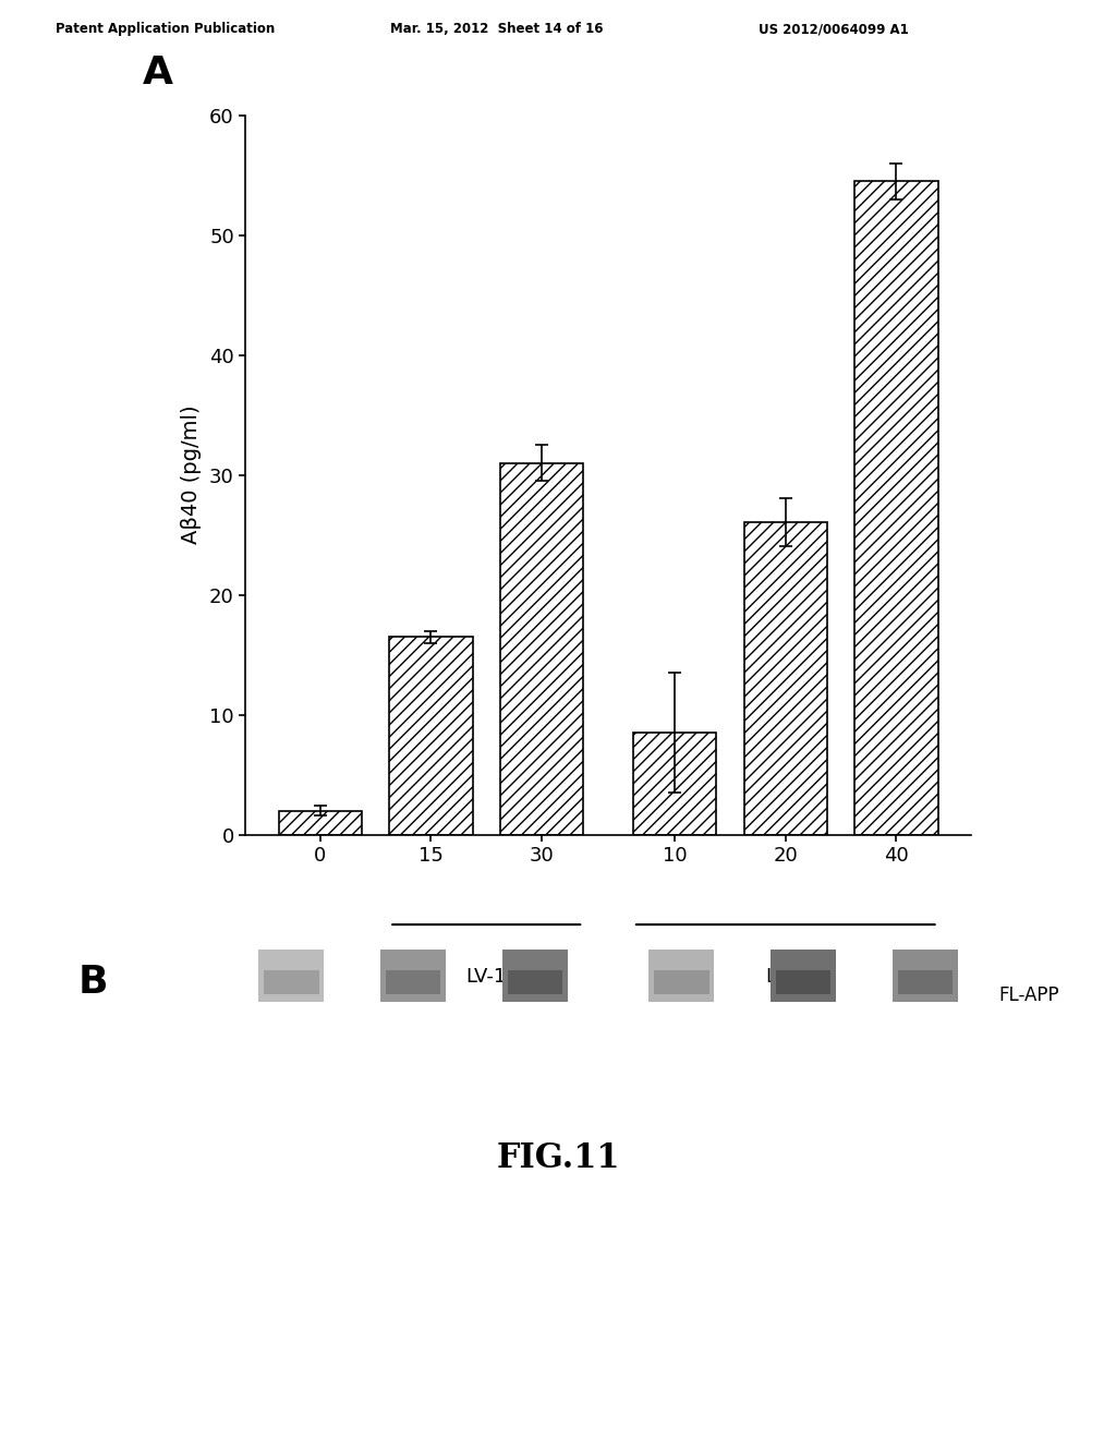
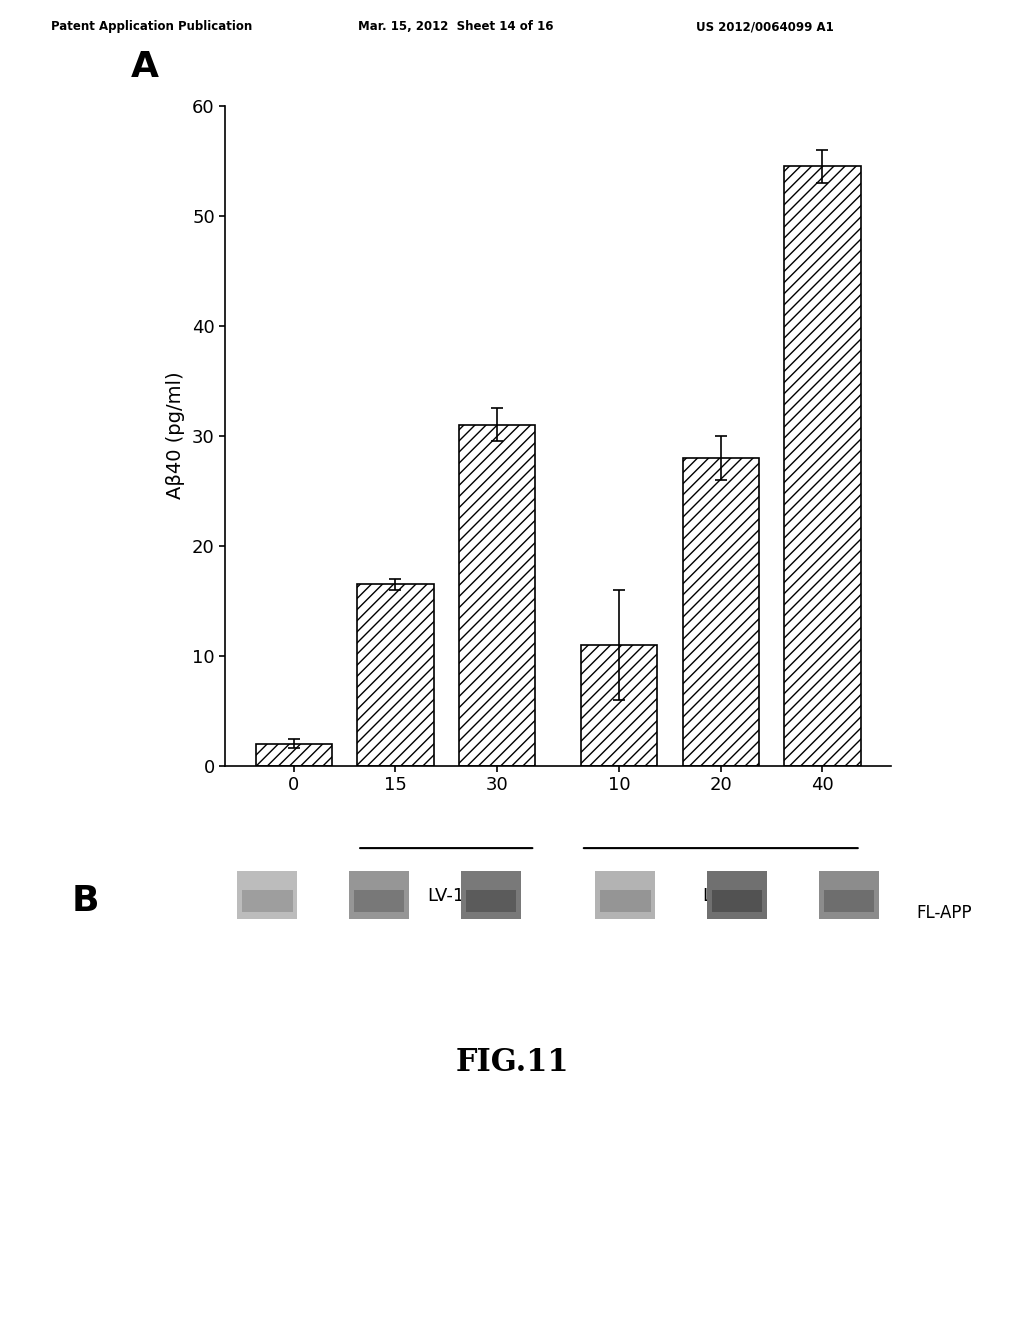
10: 8.5 -> 11.0
20: 26.1 -> 28.0
